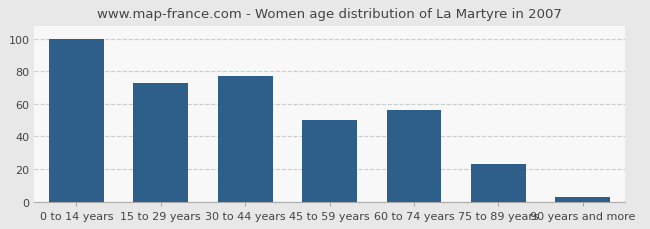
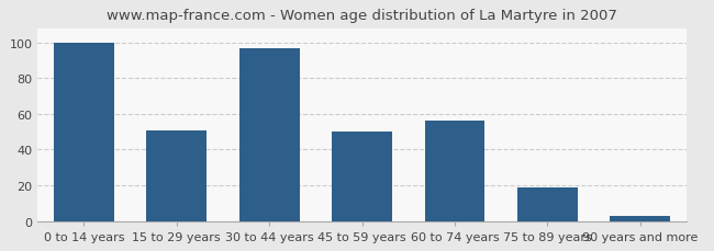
15 to 29 years: 73 -> 51
30 to 44 years: 77 -> 97
75 to 89 years: 23 -> 19
